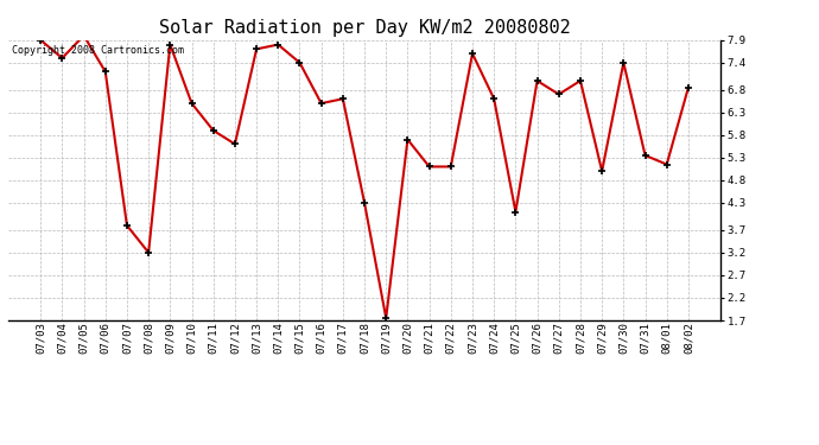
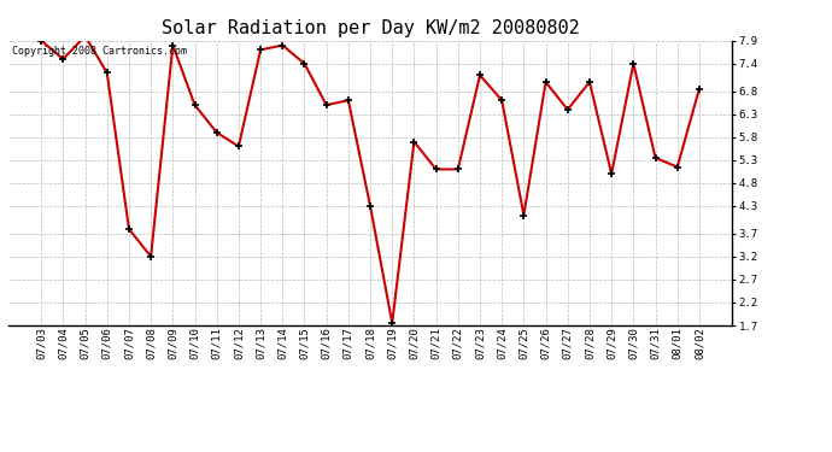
07/23: 7.60 -> 7.15
07/27: 6.70 -> 6.40
